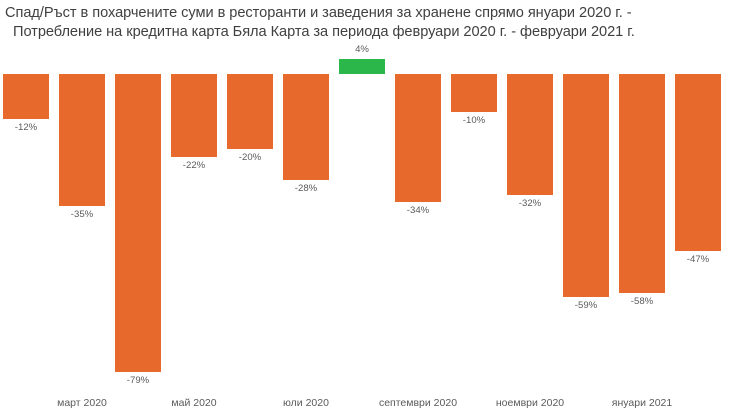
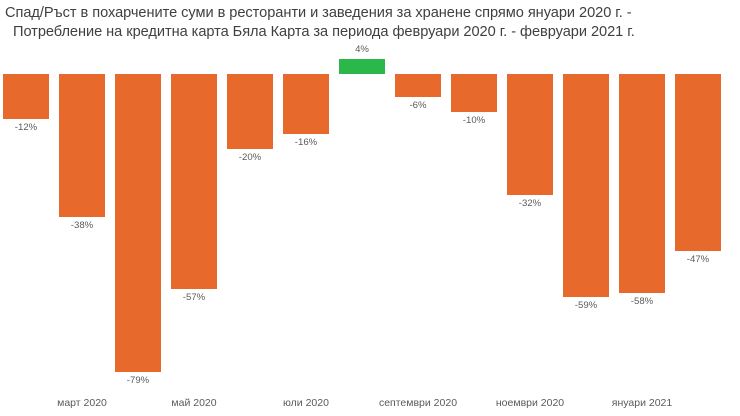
март 2020: -35% -> -38%
май 2020: -22% -> -57%
юли 2020: -28% -> -16%
септември 2020: -34% -> -6%
